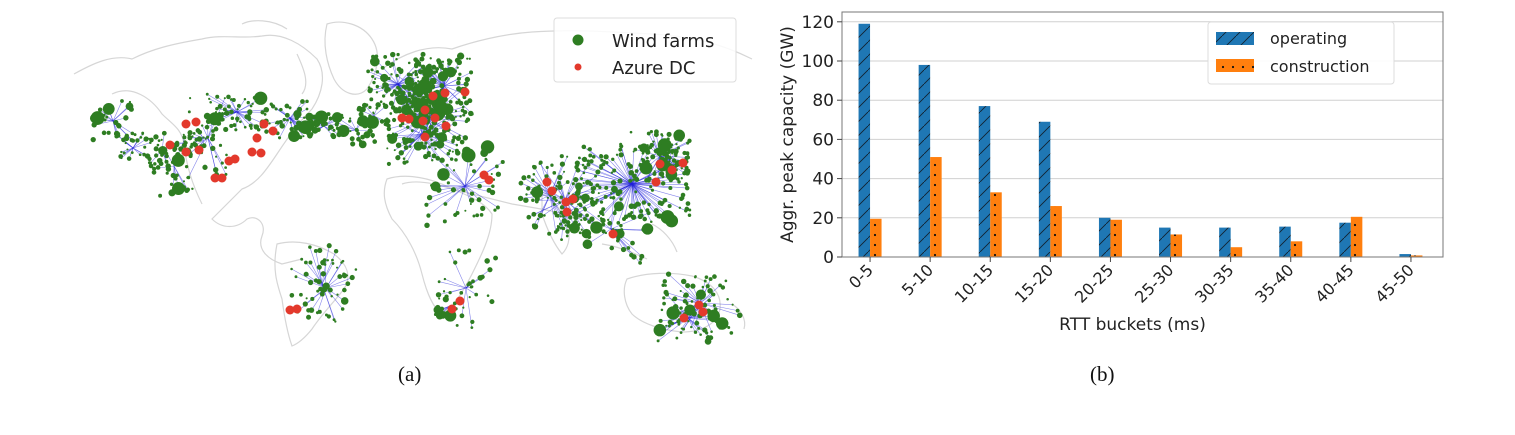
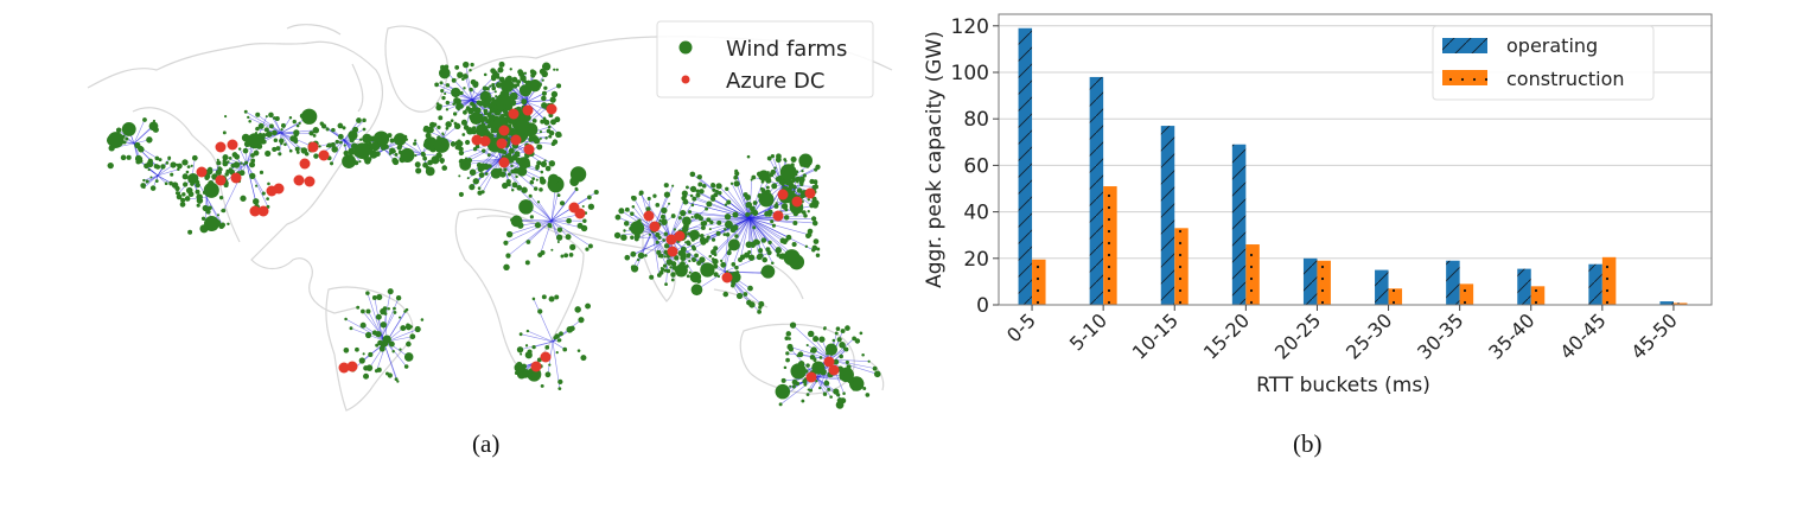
construction/25-30: 12 -> 7
operating/30-35: 15 -> 19
construction/30-35: 5 -> 9
